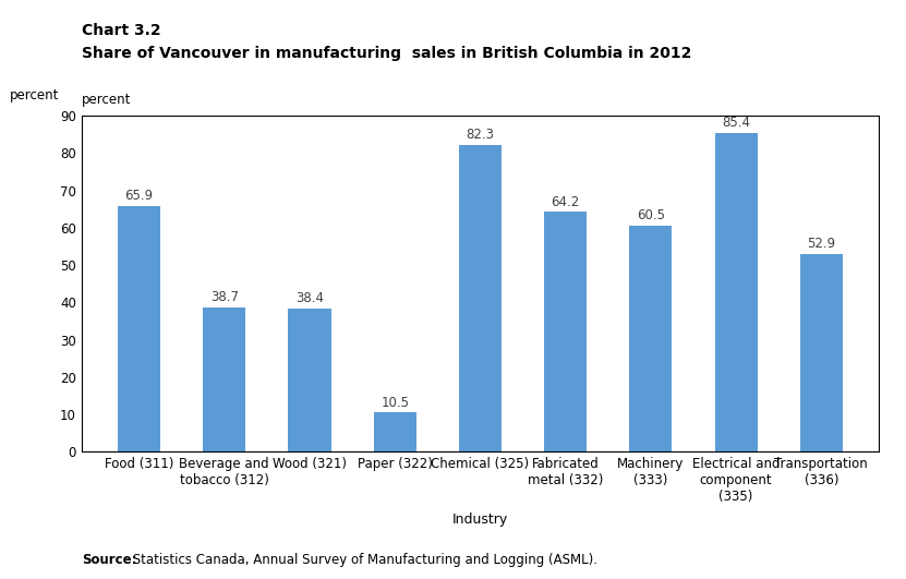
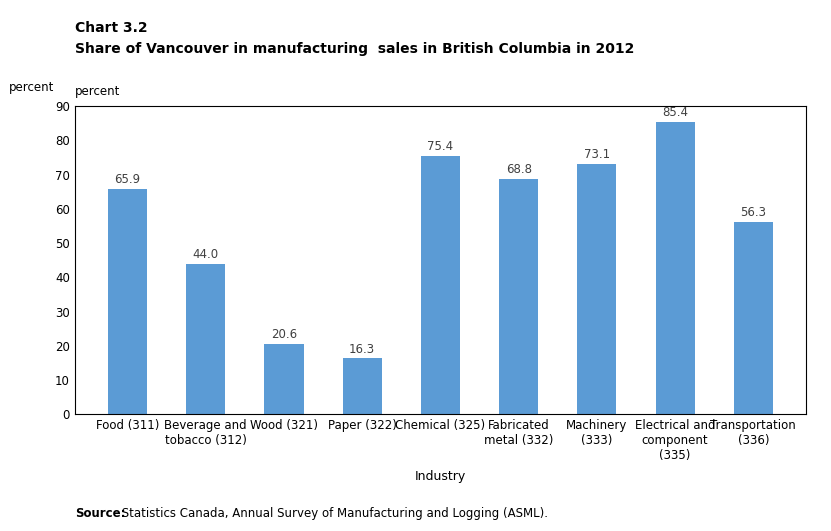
Beverage and tobacco (312): 38.7 -> 44.0
Wood (321): 38.4 -> 20.6
Paper (322): 10.5 -> 16.3
Chemical (325): 82.3 -> 75.4
Fabricated metal (332): 64.2 -> 68.8
Machinery (333): 60.5 -> 73.1
Transportation (336): 52.9 -> 56.3
